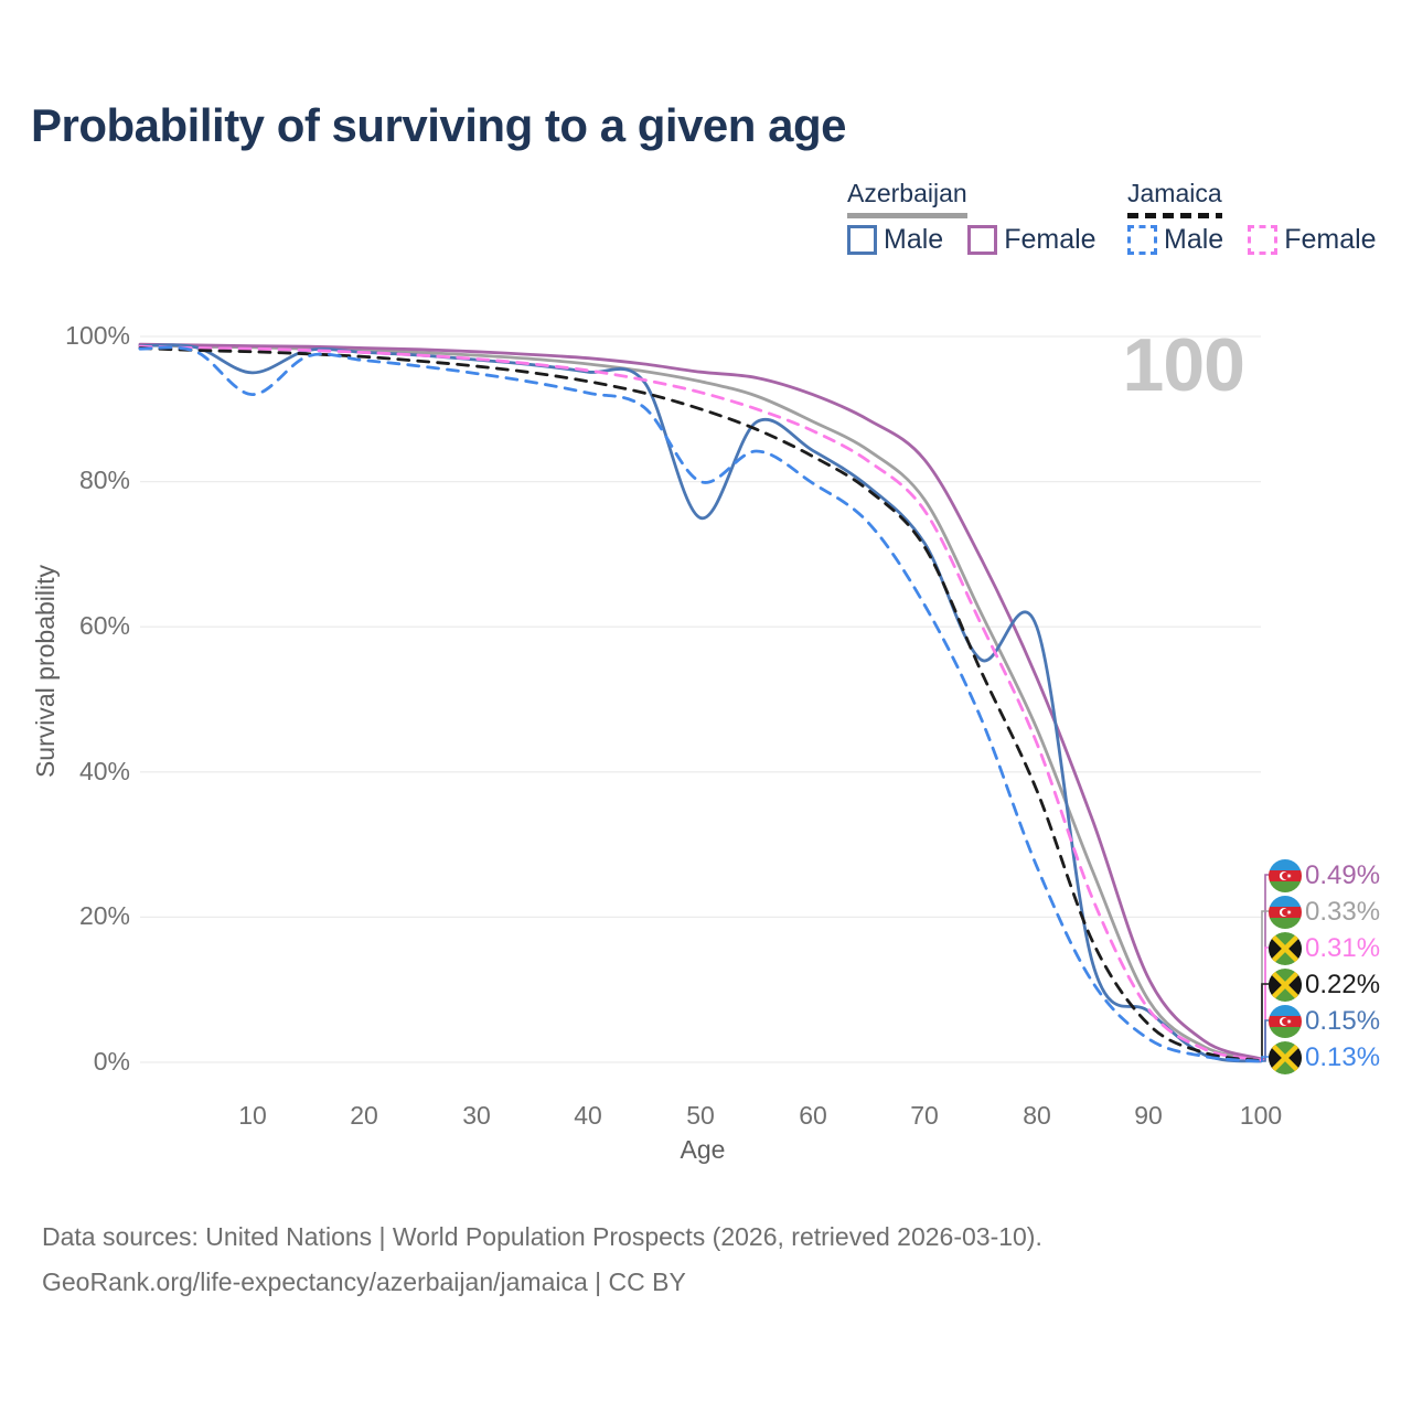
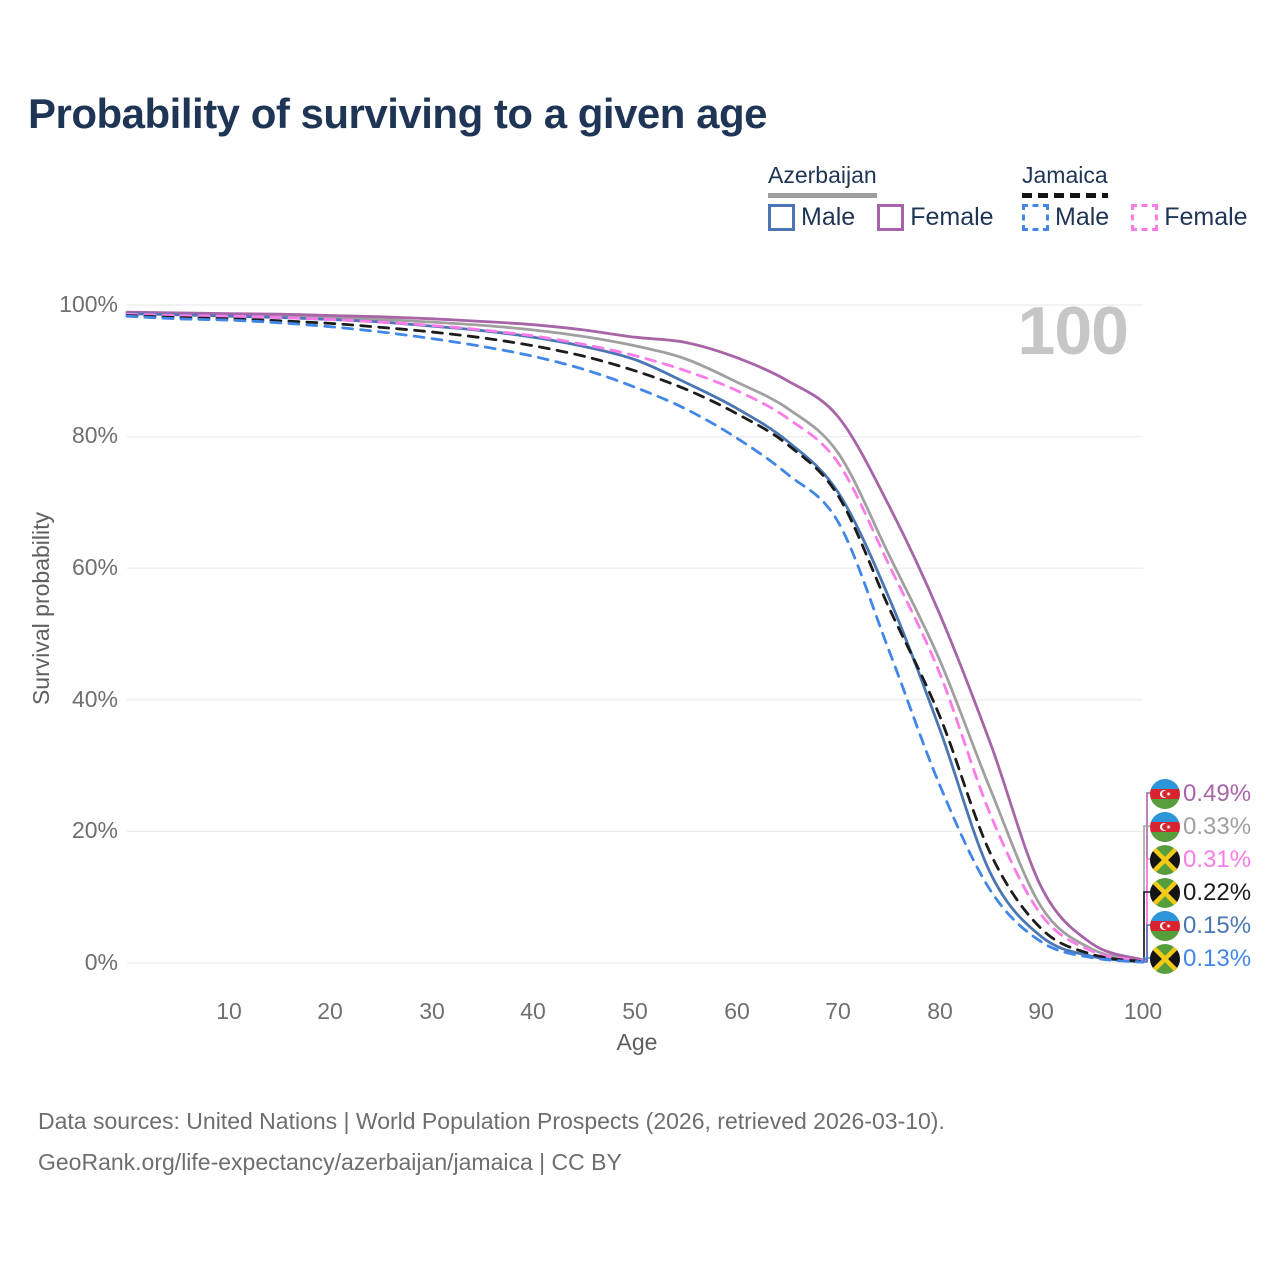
Azerbaijan Male/10: 95% -> 98%
Jamaica Male/10: 92% -> 98%
Azerbaijan Male/50: 75% -> 92%
Jamaica Male/50: 80% -> 88%
Jamaica Male/70: 63% -> 67%
Azerbaijan Male/80: 60% -> 36%
Azerbaijan Male/90: 7% -> 4%
